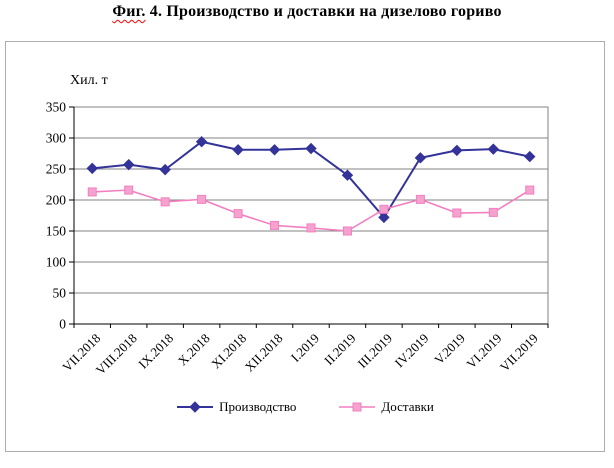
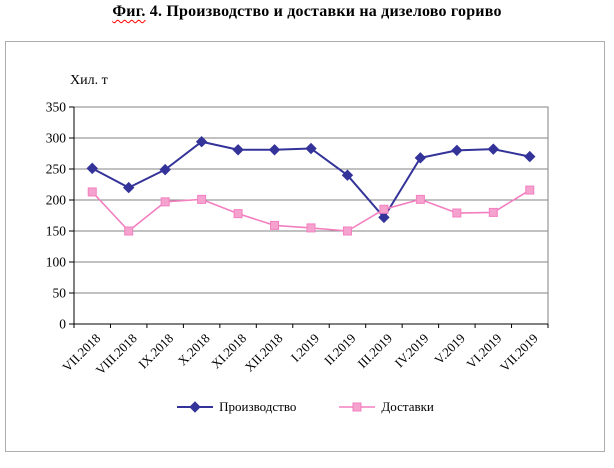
Производство/VIII.2018: 260 -> 220
Доставки/VIII.2018: 220 -> 150
